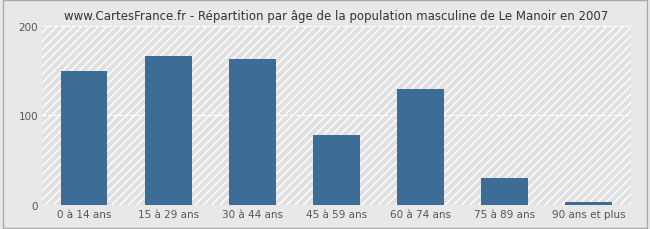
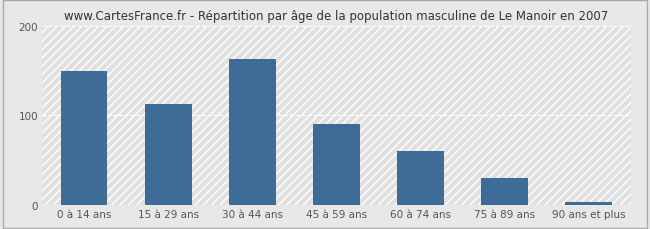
15 à 29 ans: 166 -> 113
45 à 59 ans: 78 -> 90
60 à 74 ans: 130 -> 60
